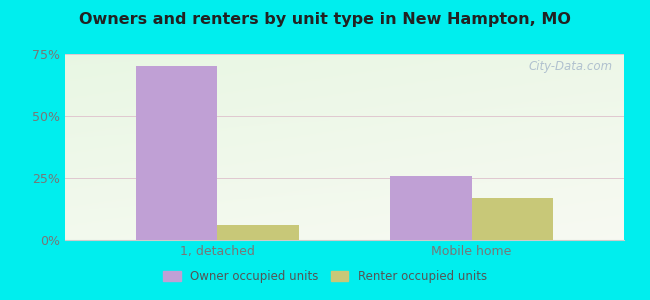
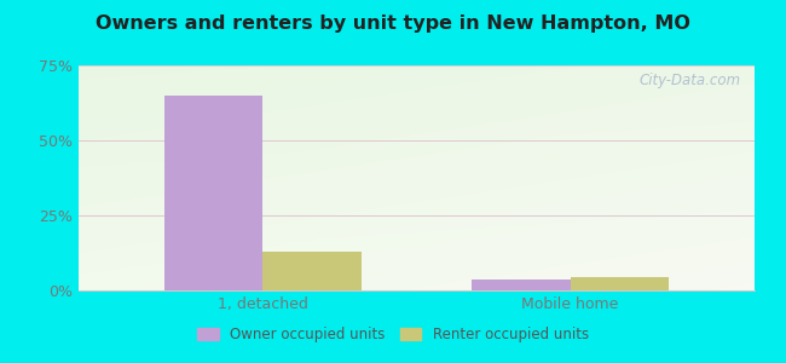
Owner occupied units/1, detached: 70.0% -> 65.0%
Renter occupied units/1, detached: 6.0% -> 13.0%
Owner occupied units/Mobile home: 26.0% -> 3.5%
Renter occupied units/Mobile home: 17.0% -> 4.5%
